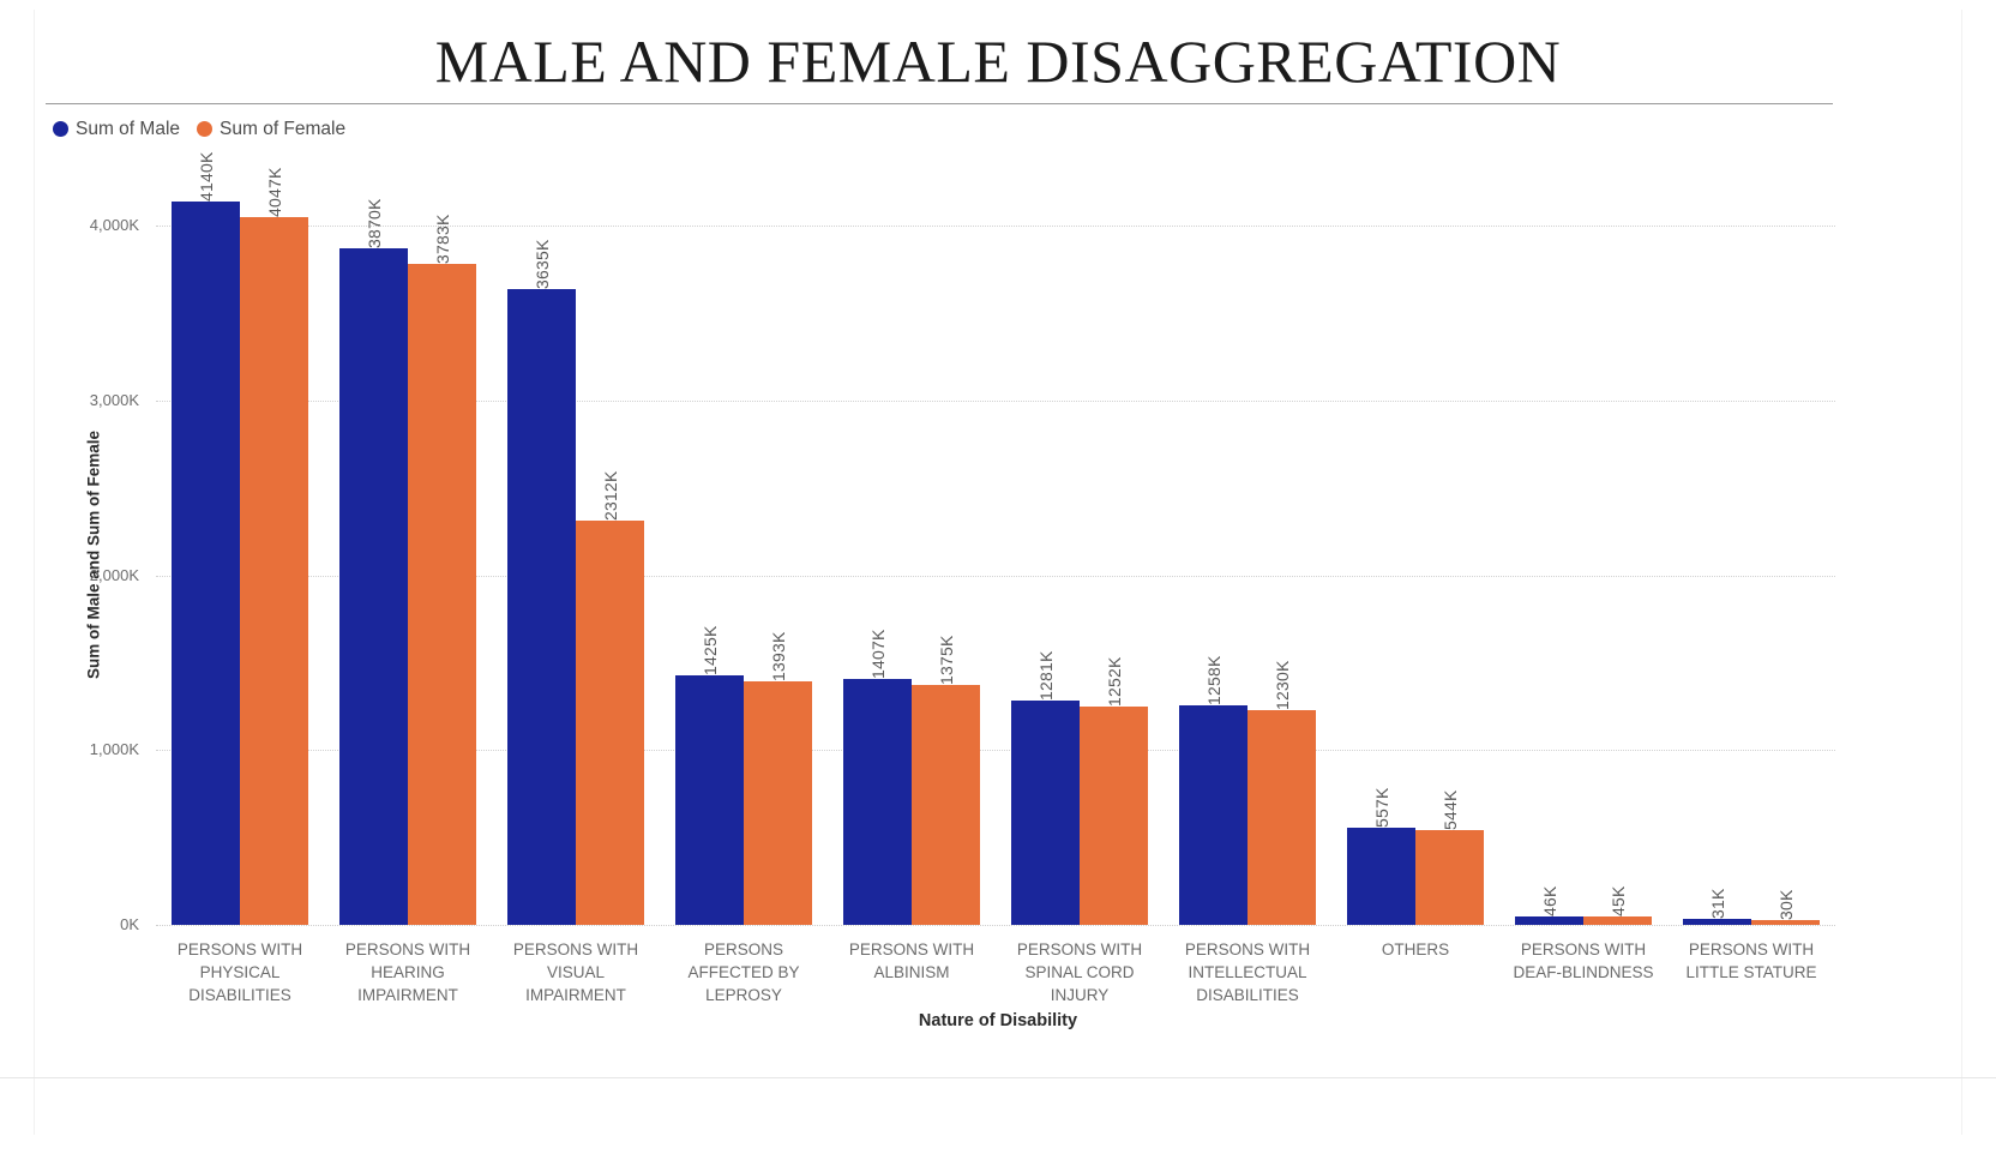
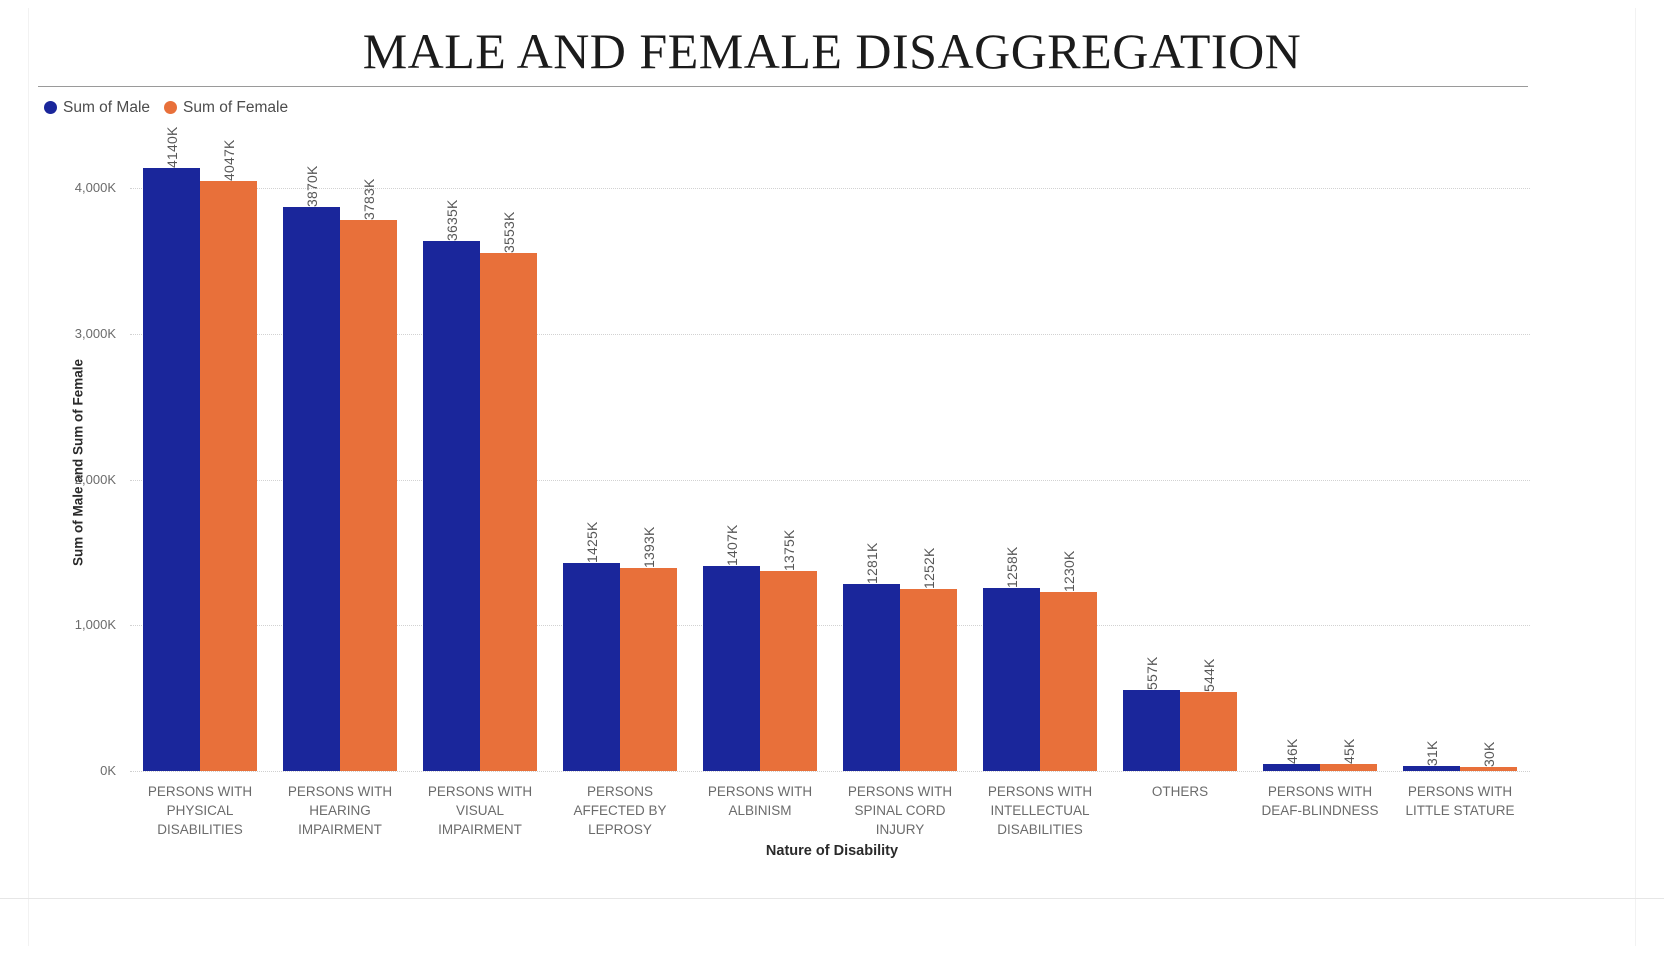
Sum of Female/PERSONS WITH VISUAL IMPAIRMENT: 2312K -> 3553K
